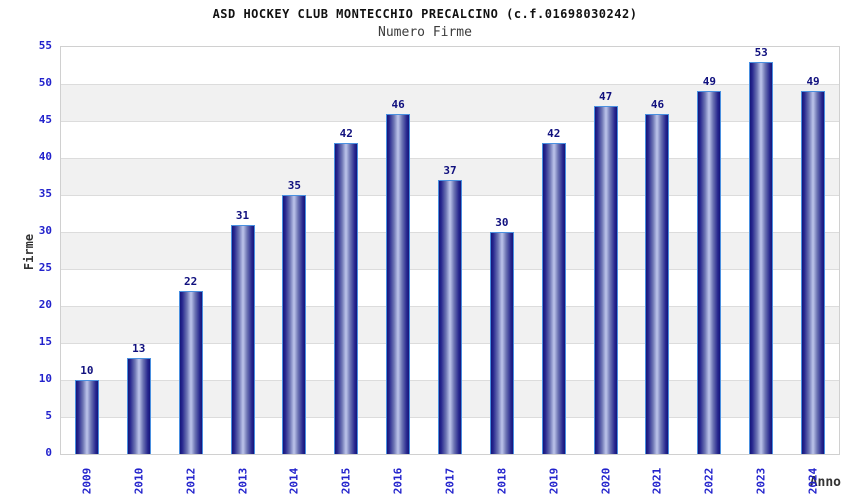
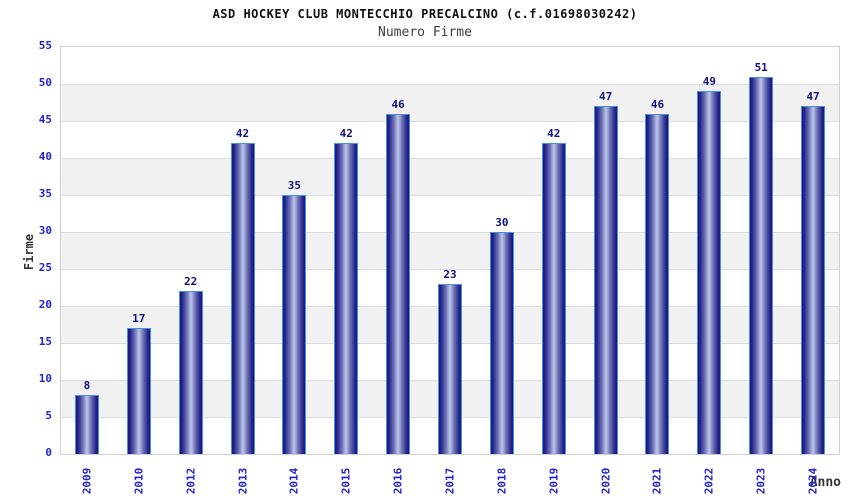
2009: 10 -> 8
2010: 13 -> 17
2013: 31 -> 42
2017: 37 -> 23
2023: 53 -> 51
2024: 49 -> 47
